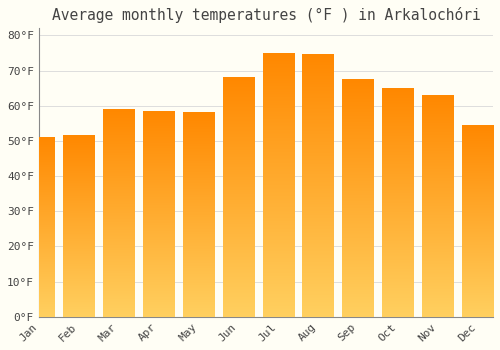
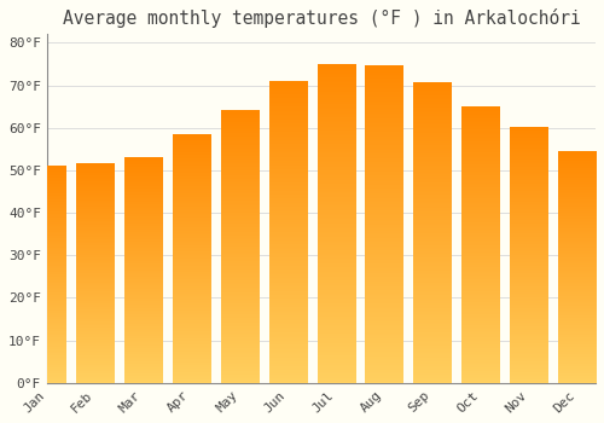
Mar: 59.0°F -> 53.0°F
May: 58.0°F -> 64.0°F
Jun: 68.0°F -> 71.0°F
Sep: 67.5°F -> 70.5°F
Nov: 63.0°F -> 60.0°F
